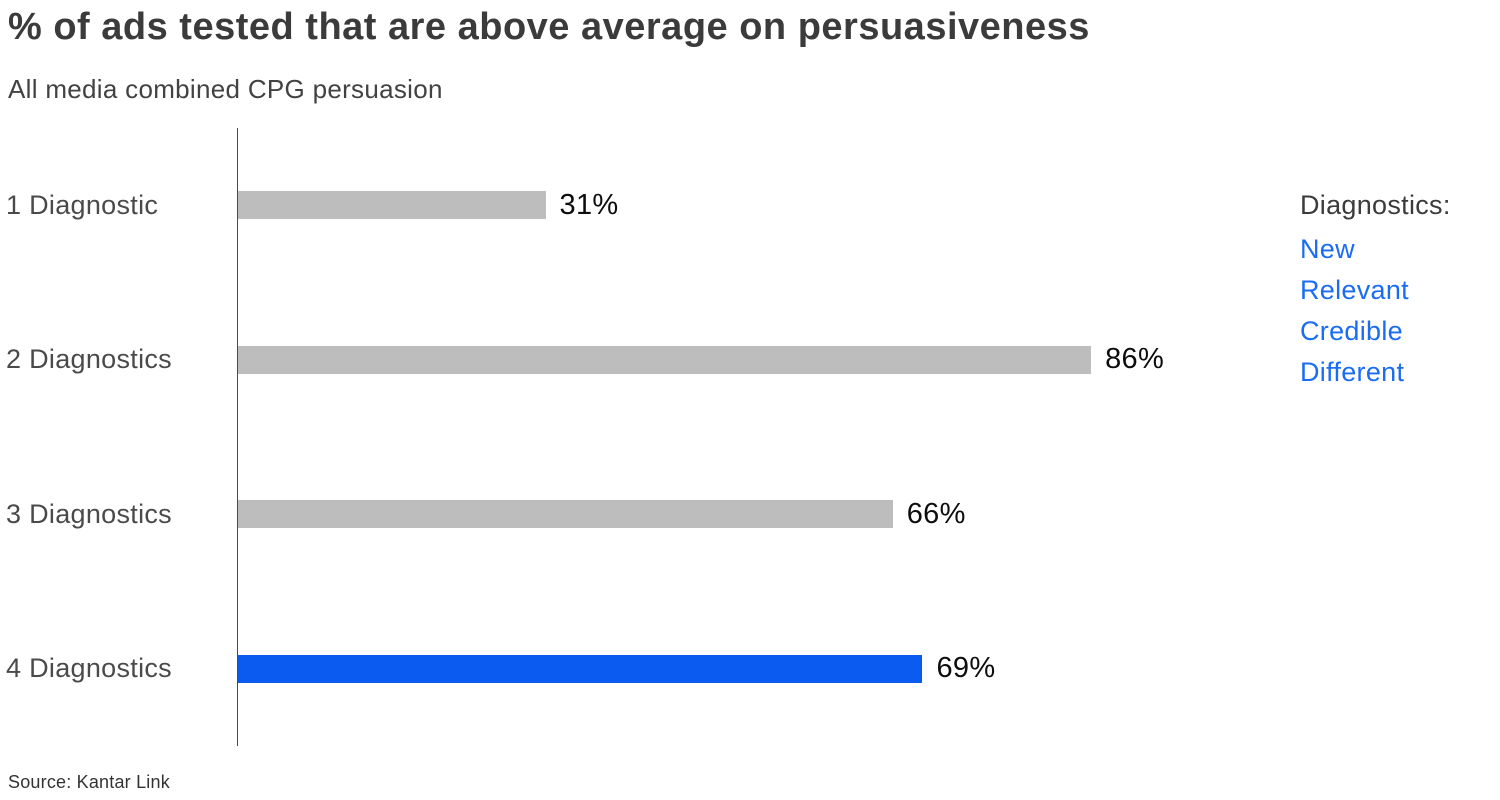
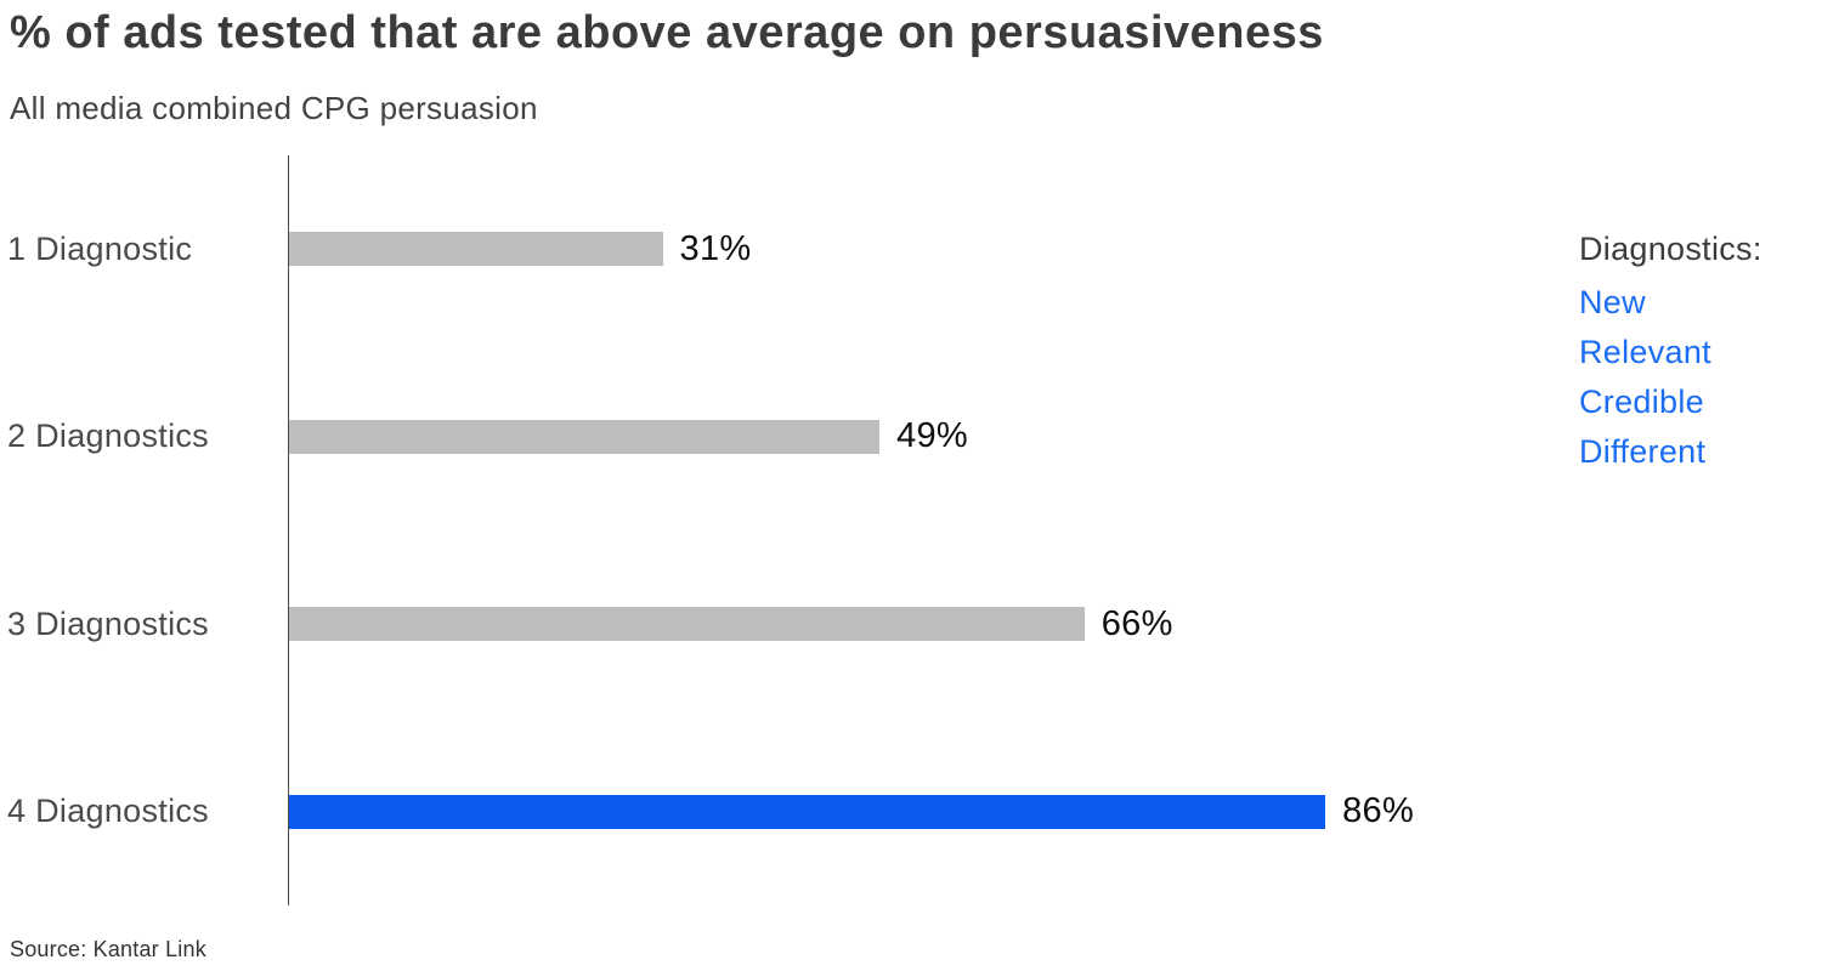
2 Diagnostics: 86% -> 49%
4 Diagnostics: 69% -> 86%
